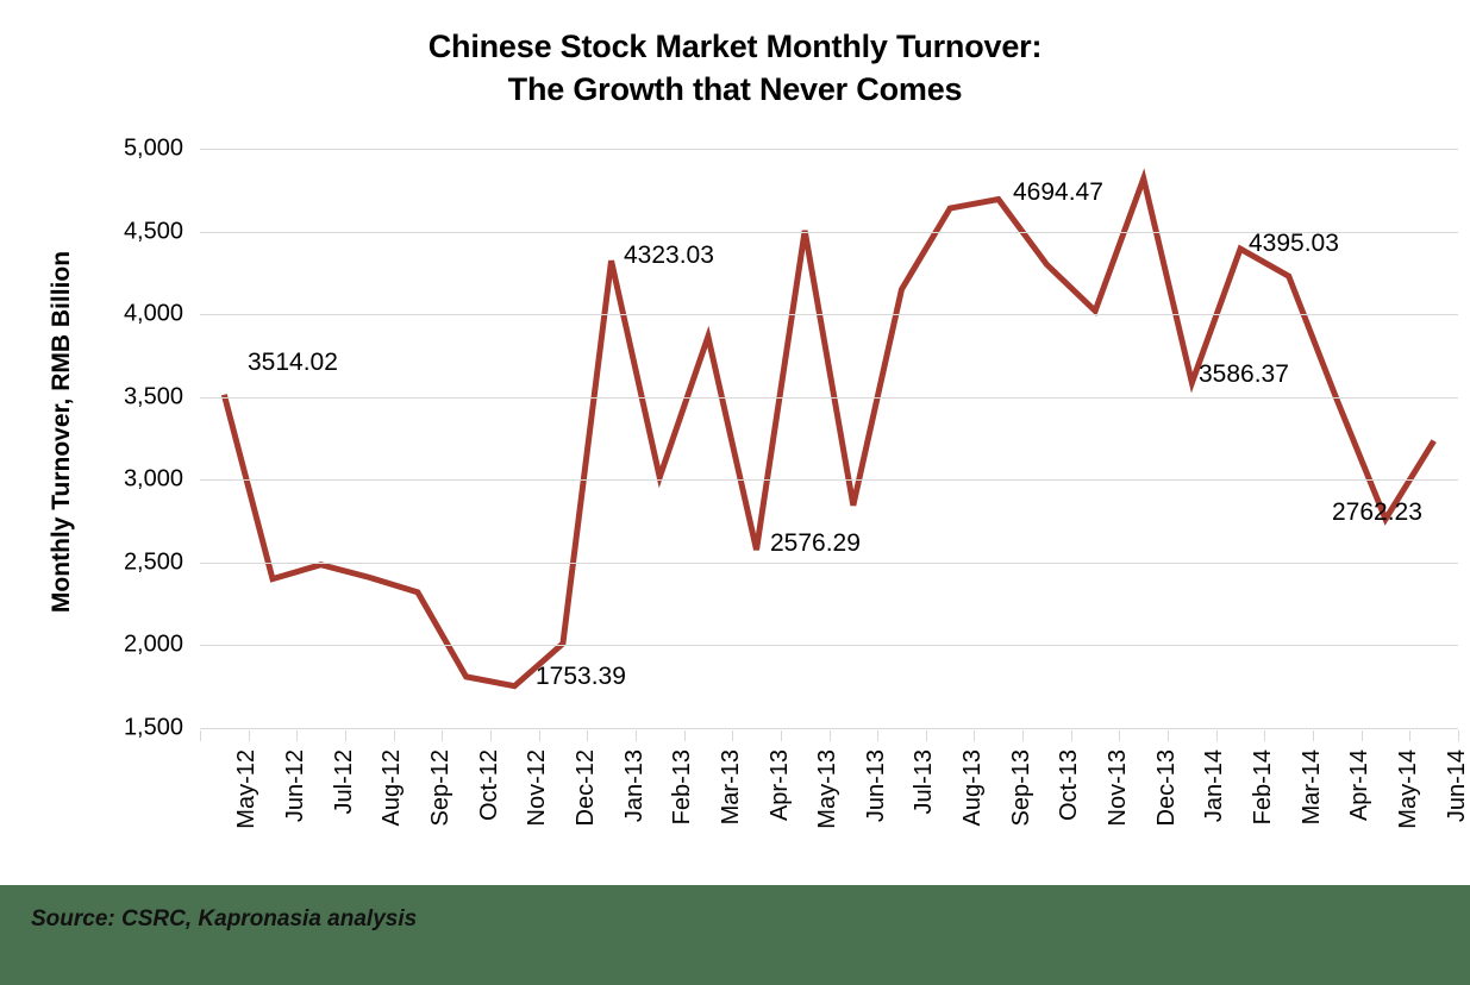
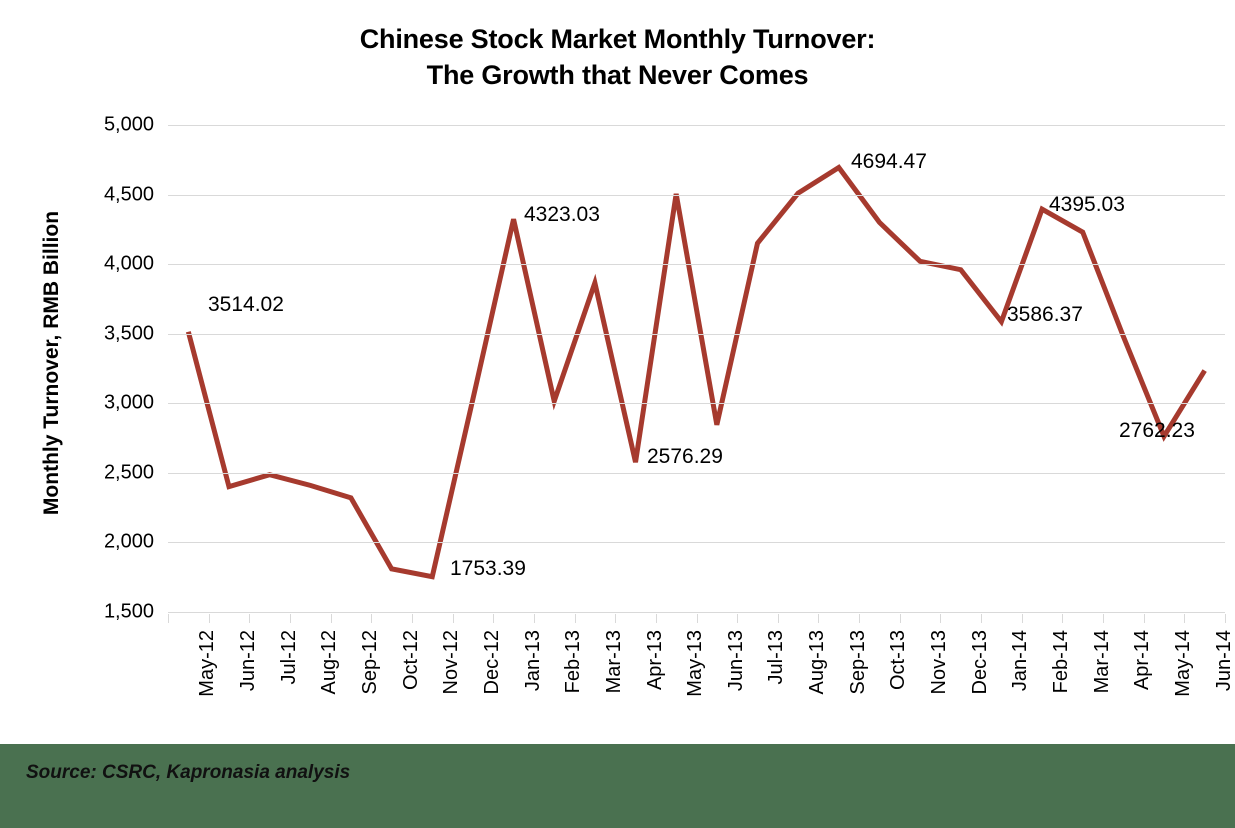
Dec-12: 2010 -> 3030
Aug-13: 4640 -> 4510
Dec-13: 4820 -> 3960
